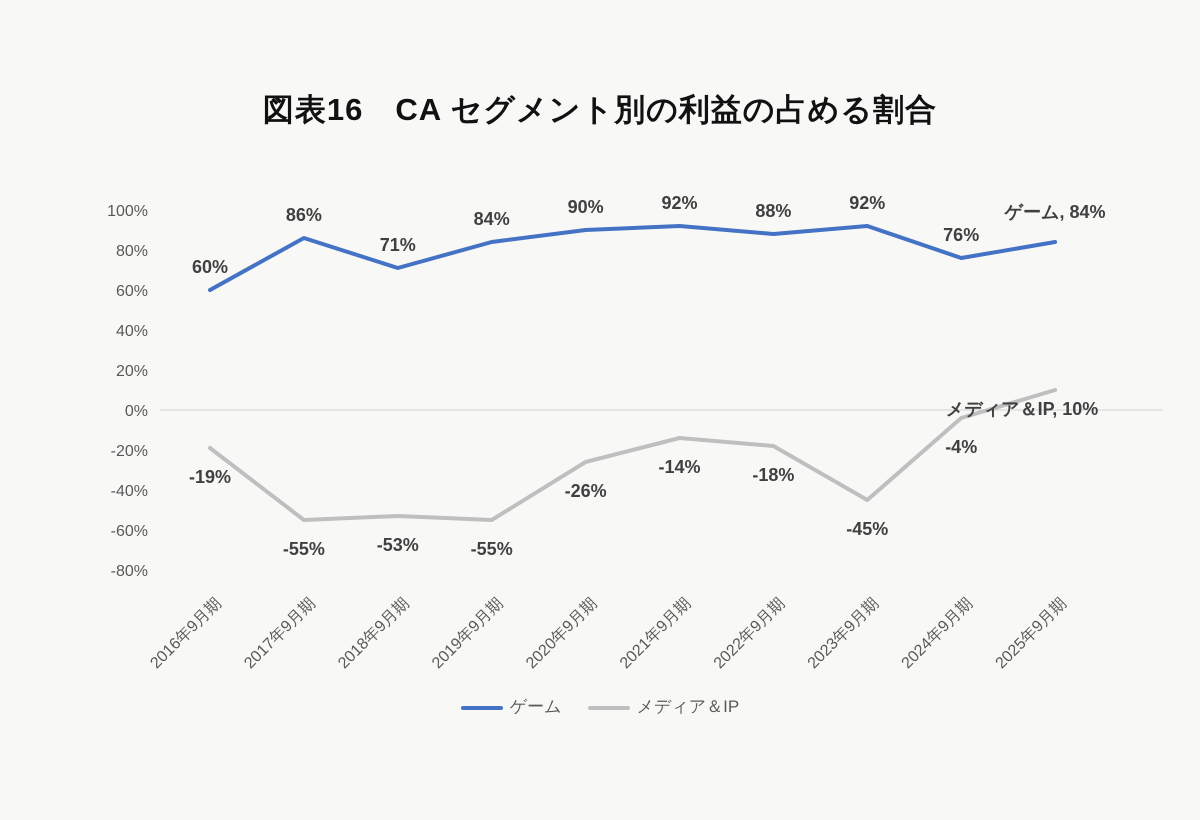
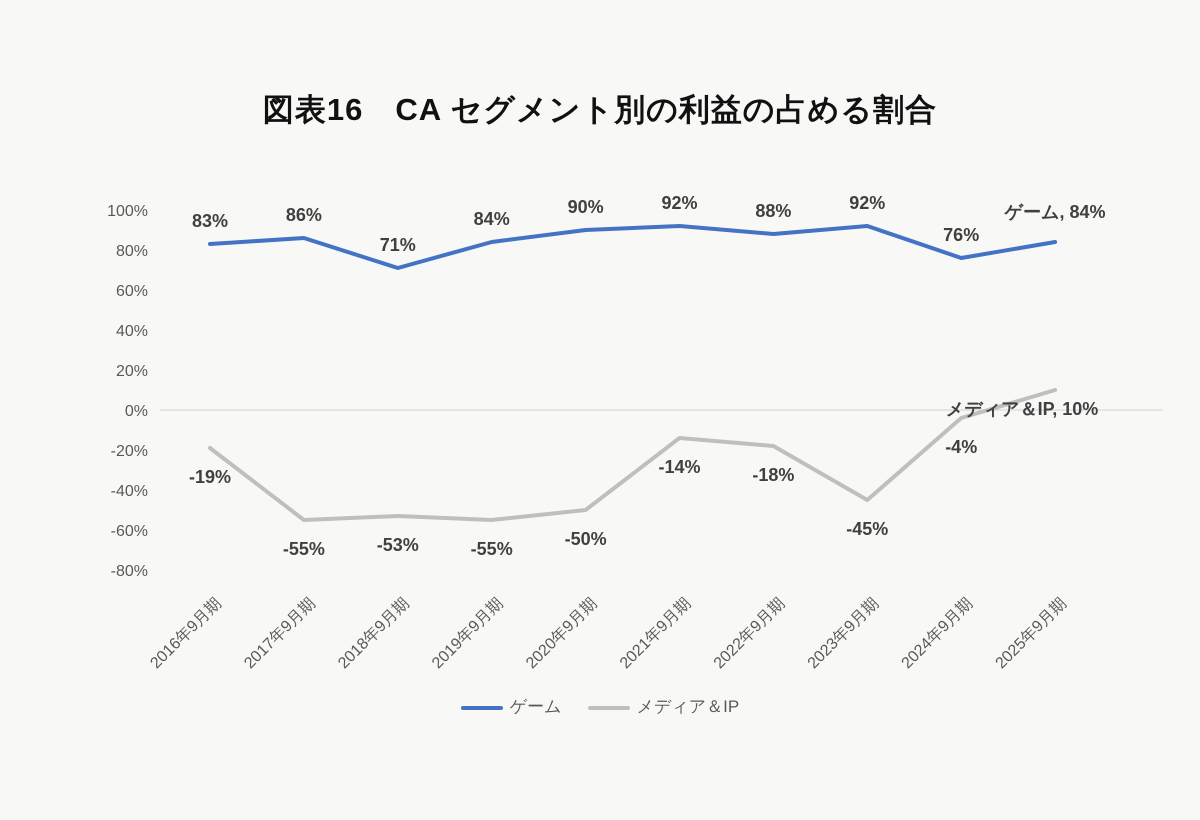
ゲーム/2016年9月期: 60% -> 83%
メディア＆IP/2020年9月期: -26% -> -50%
